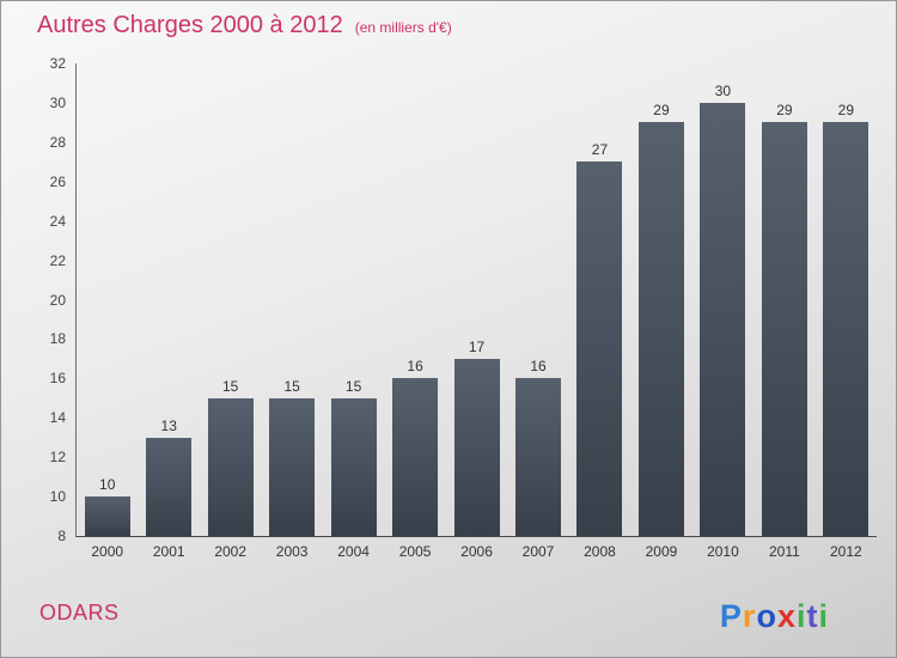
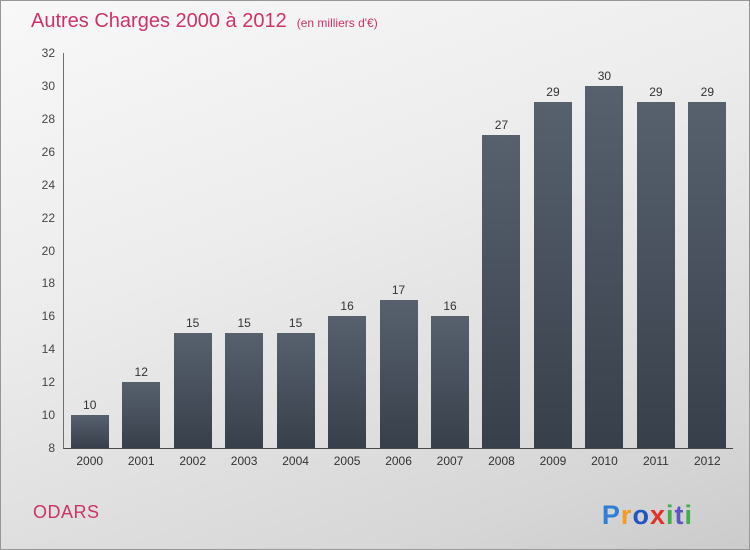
2001: 13 -> 12
